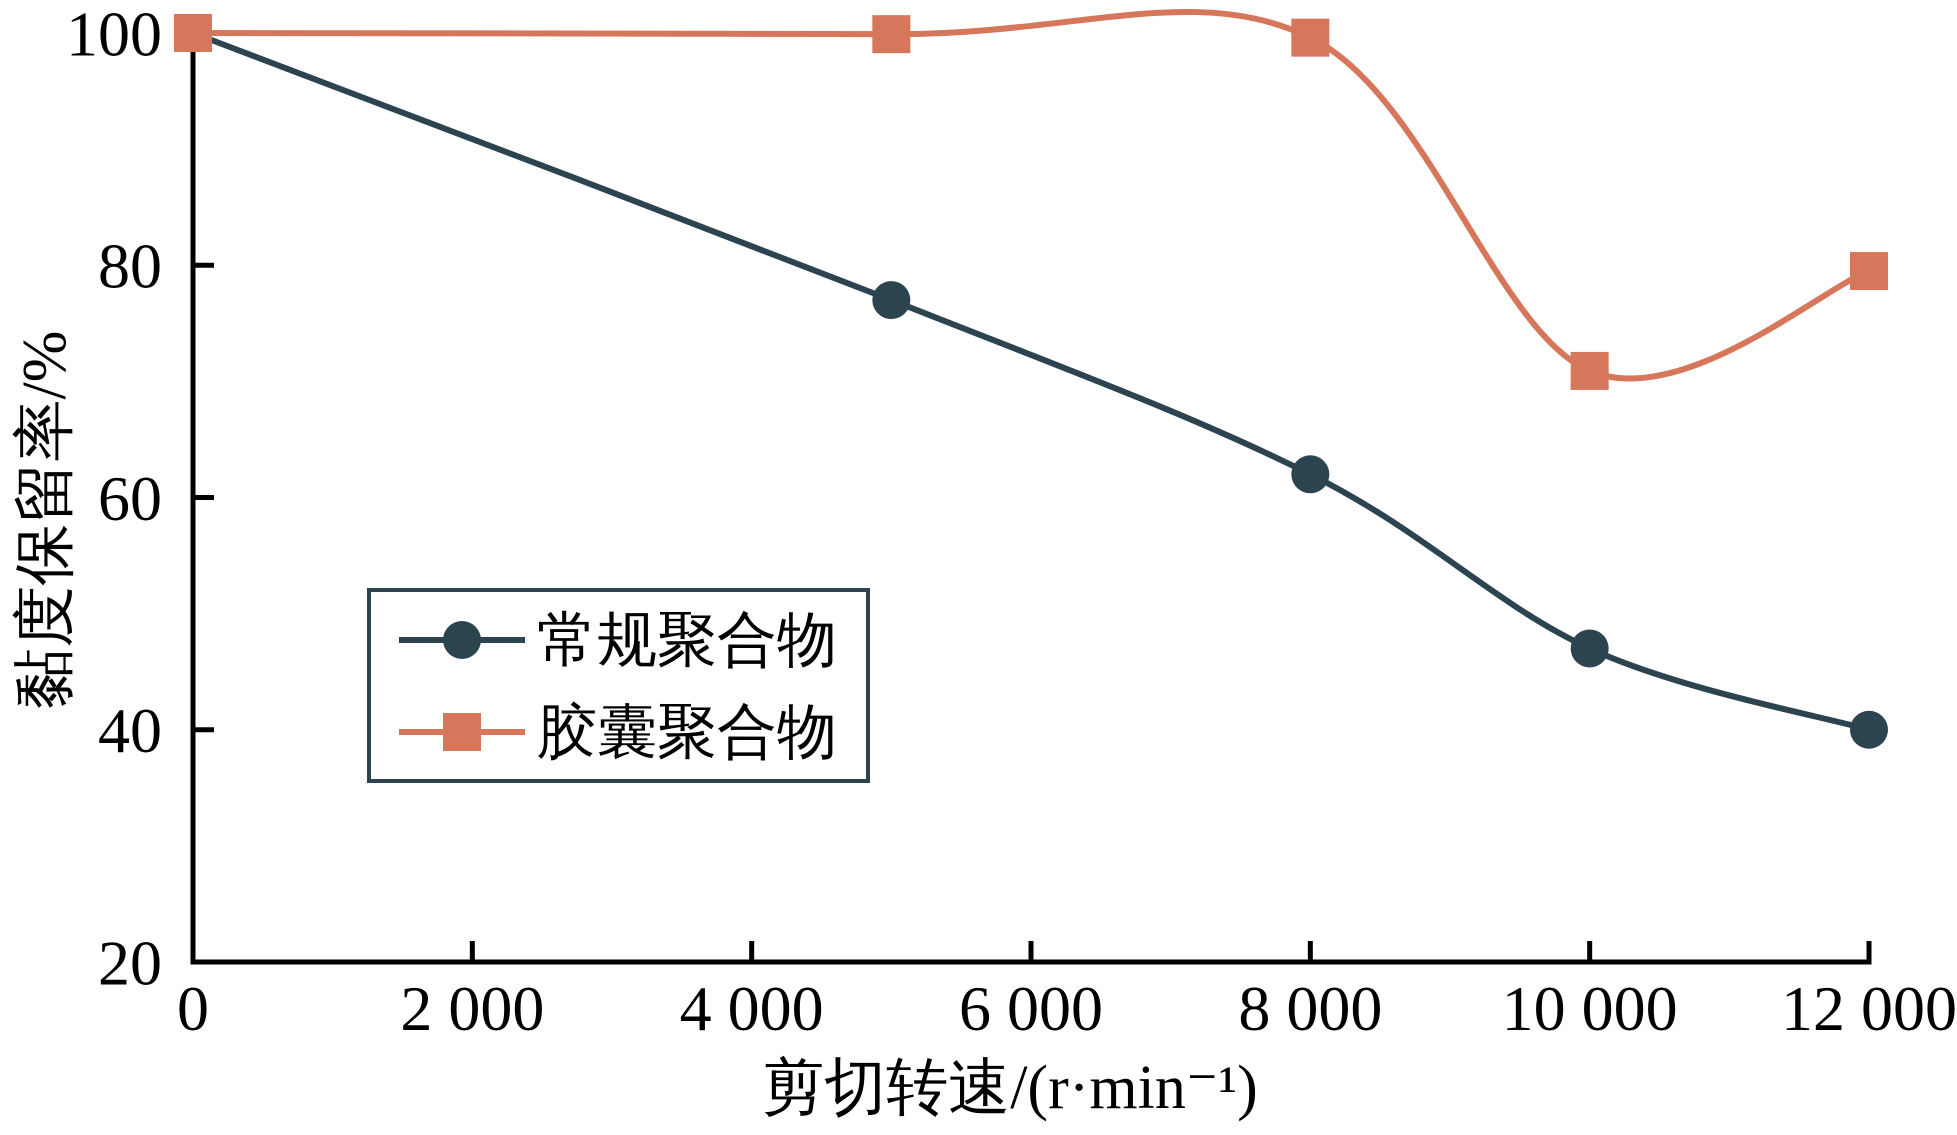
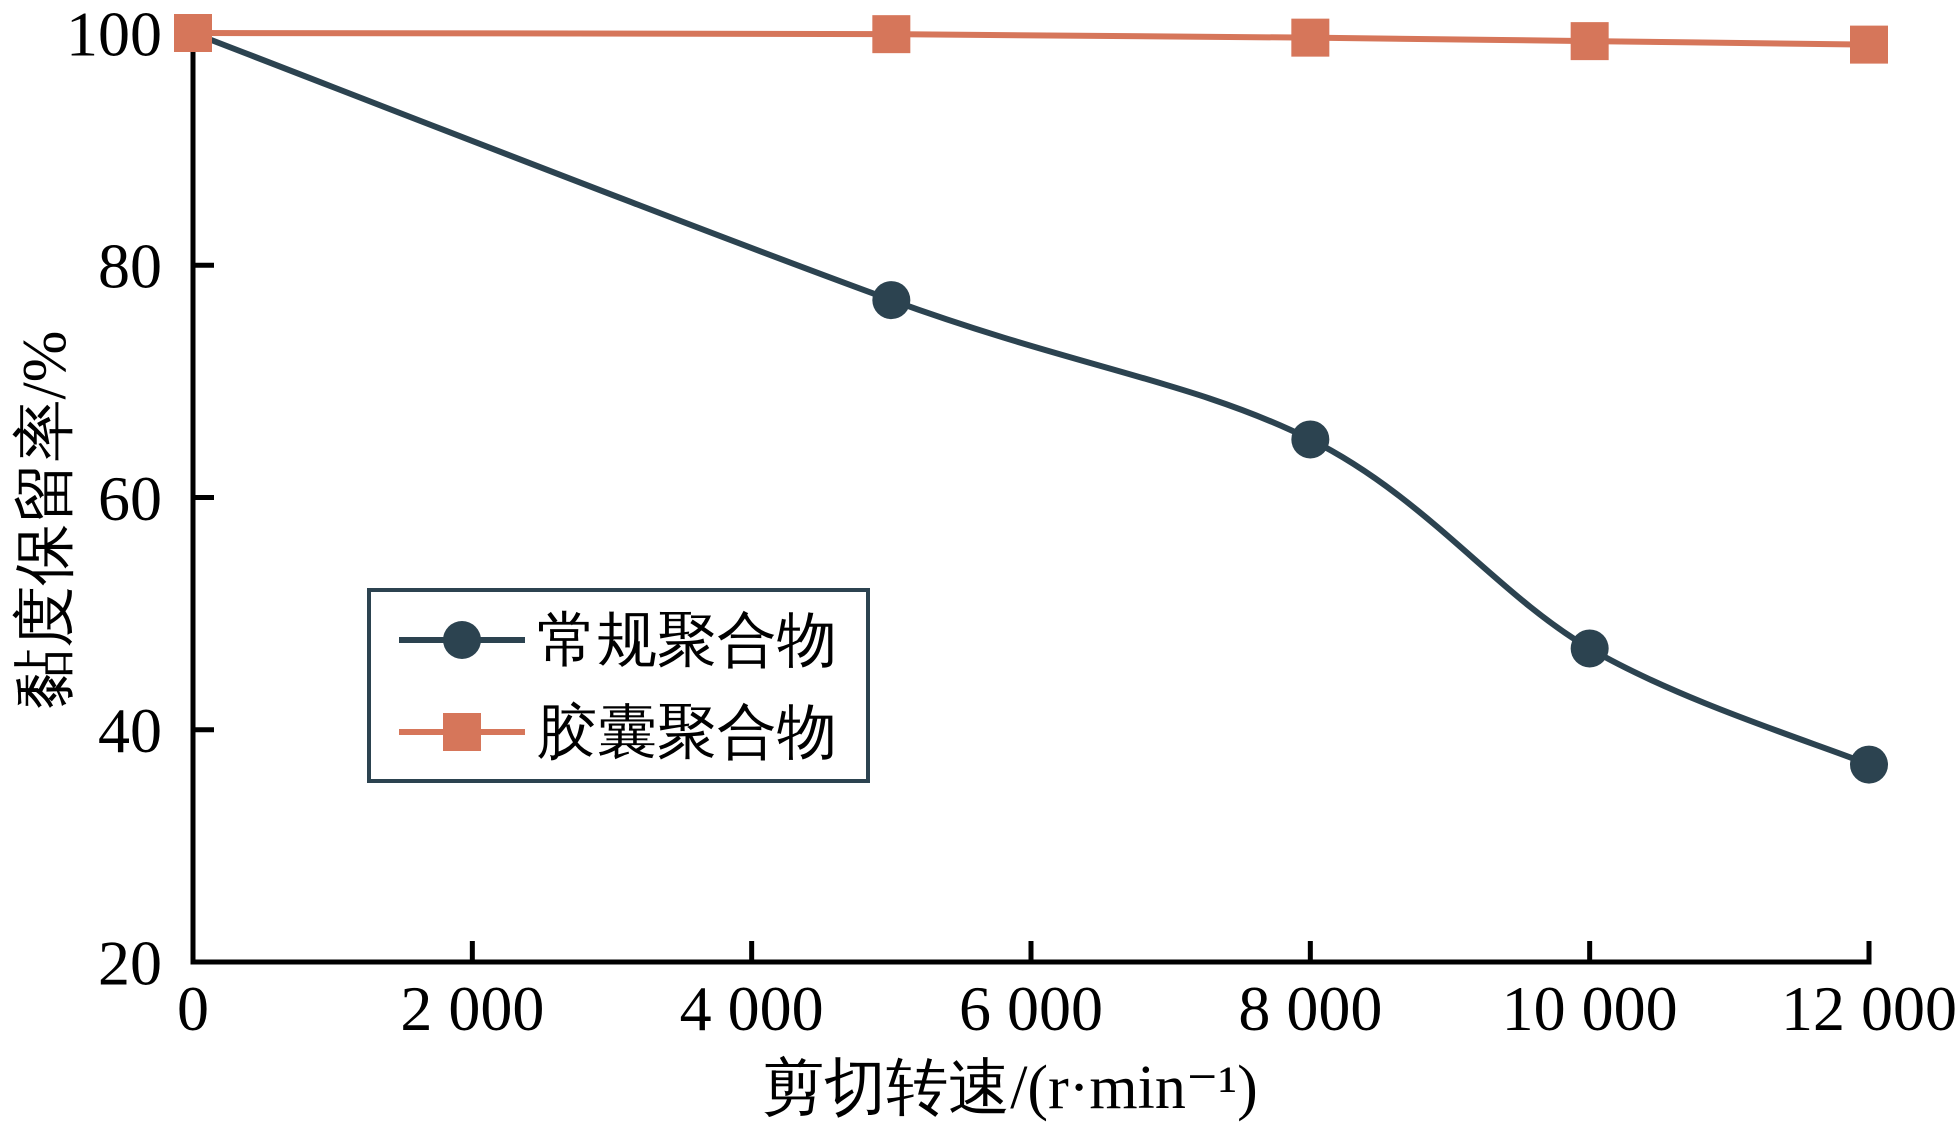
常规聚合物/8000: 62 -> 65
胶囊聚合物/10000: 70.9 -> 99.3
常规聚合物/12000: 40 -> 37
胶囊聚合物/12000: 79.5 -> 99.0
